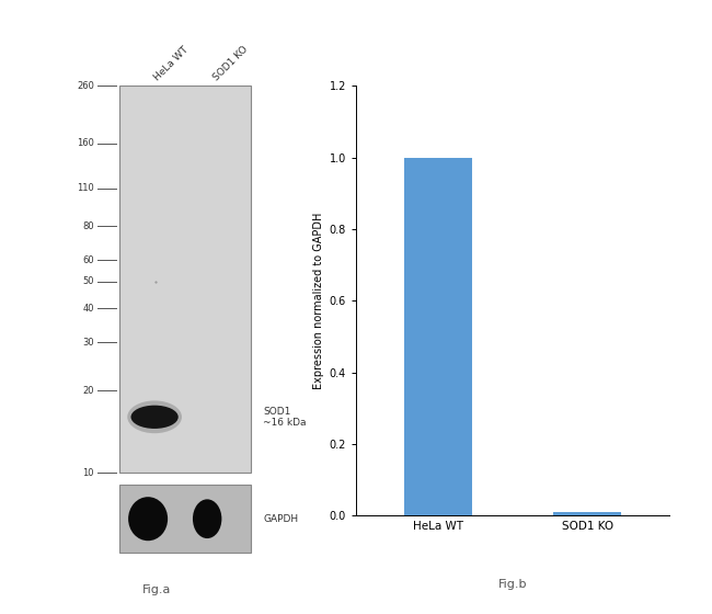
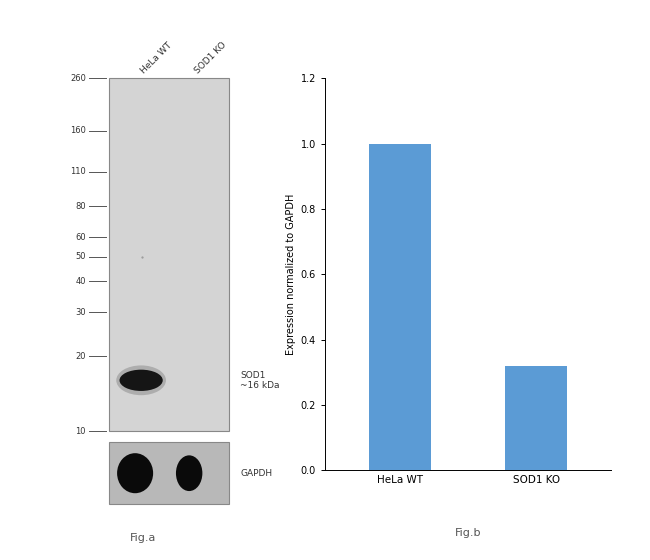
SOD1 KO: 0.01 -> 0.32
